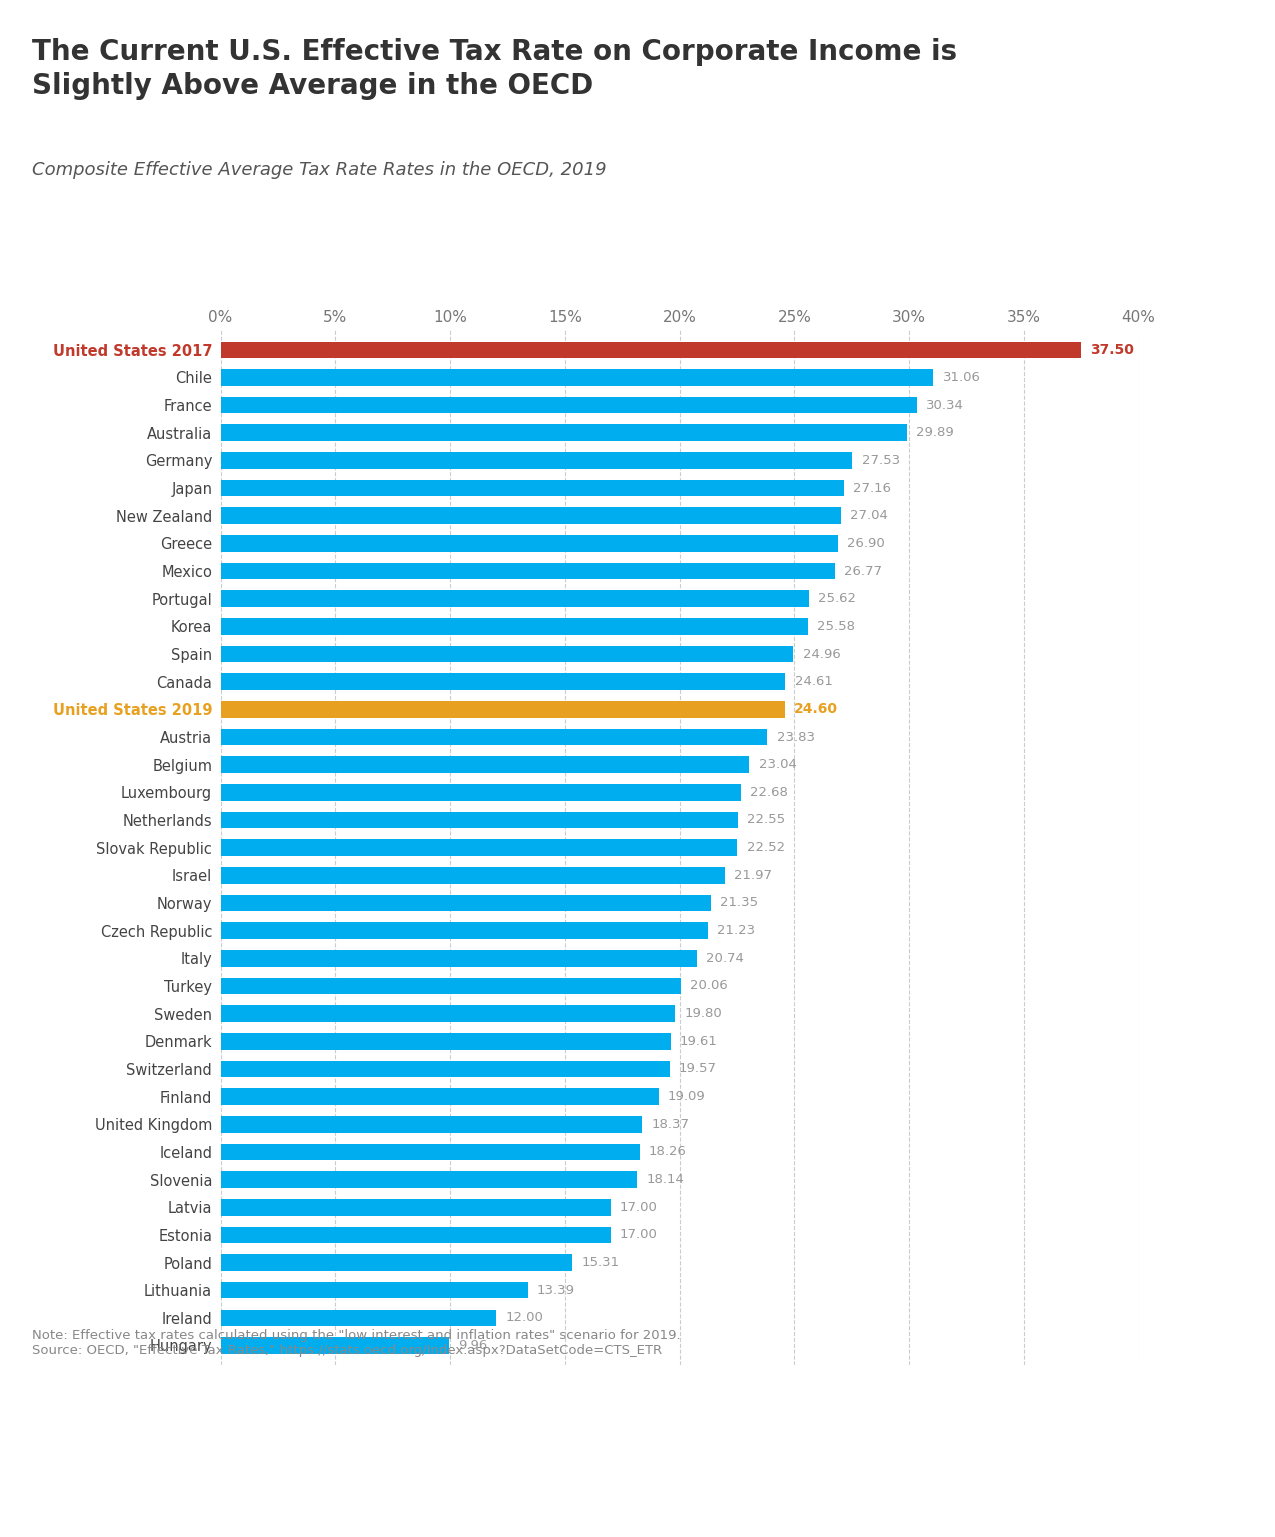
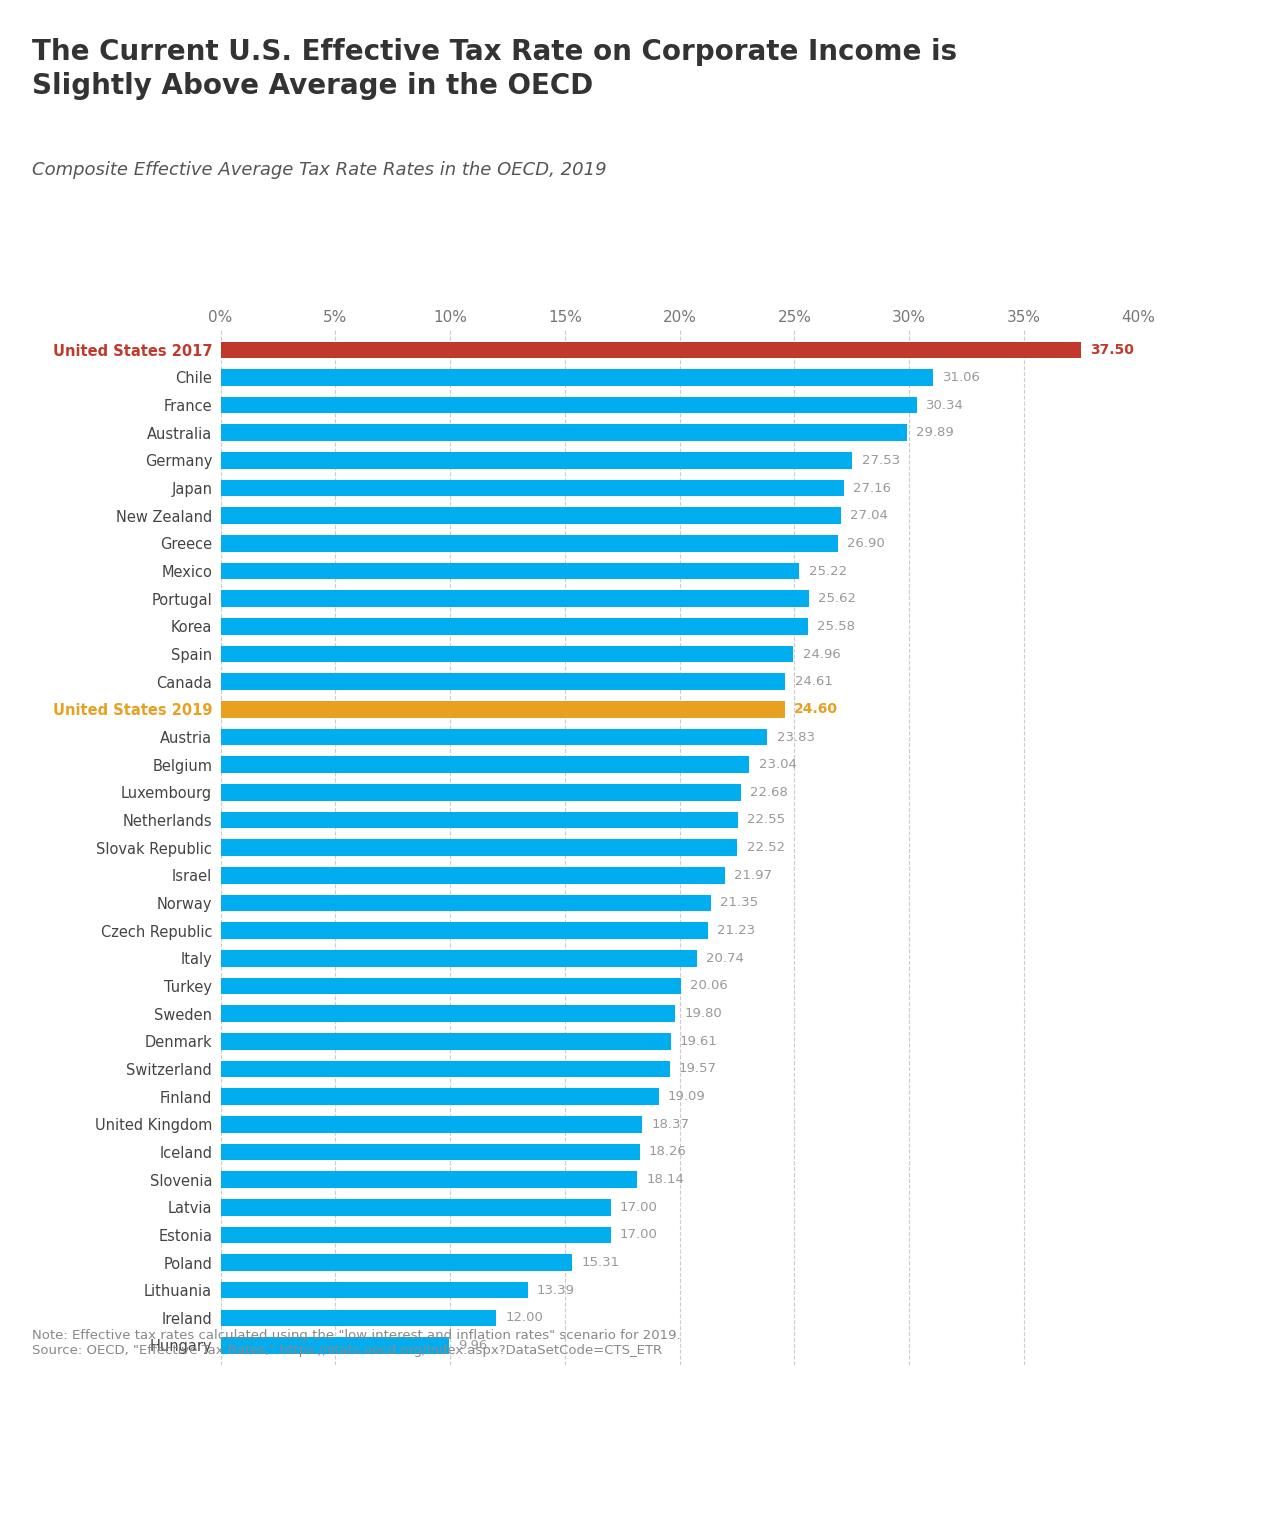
Mexico: 26.77 -> 25.22
